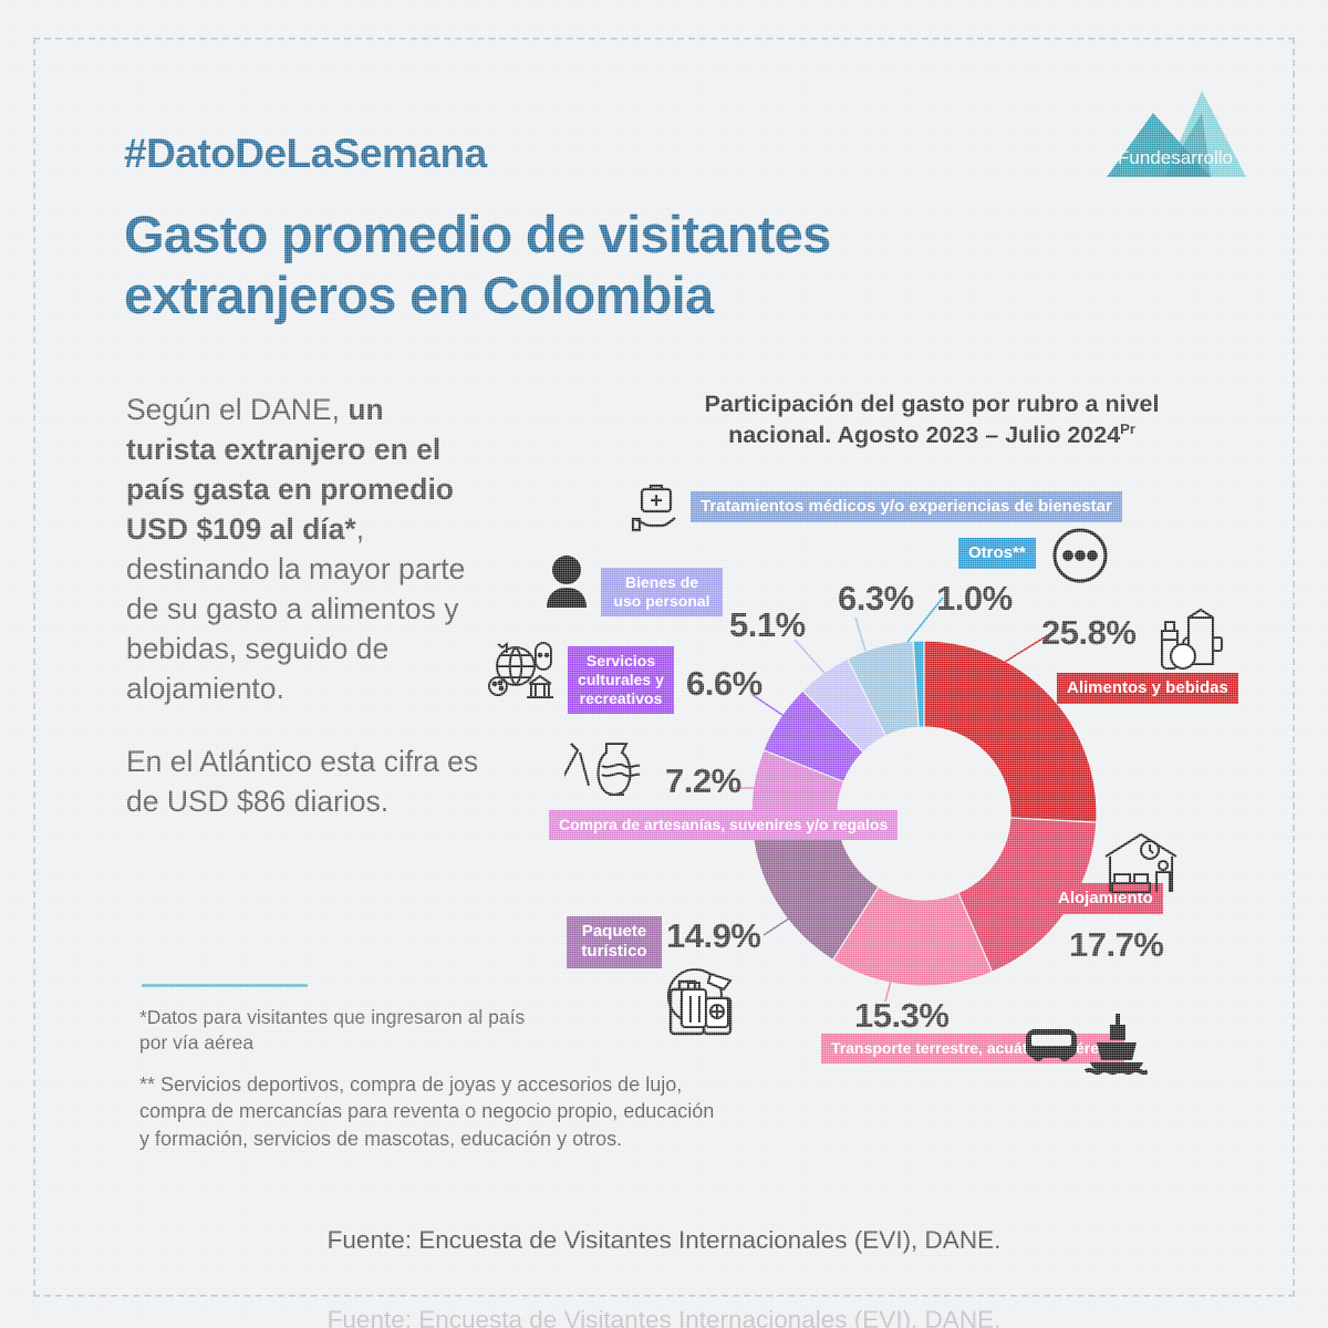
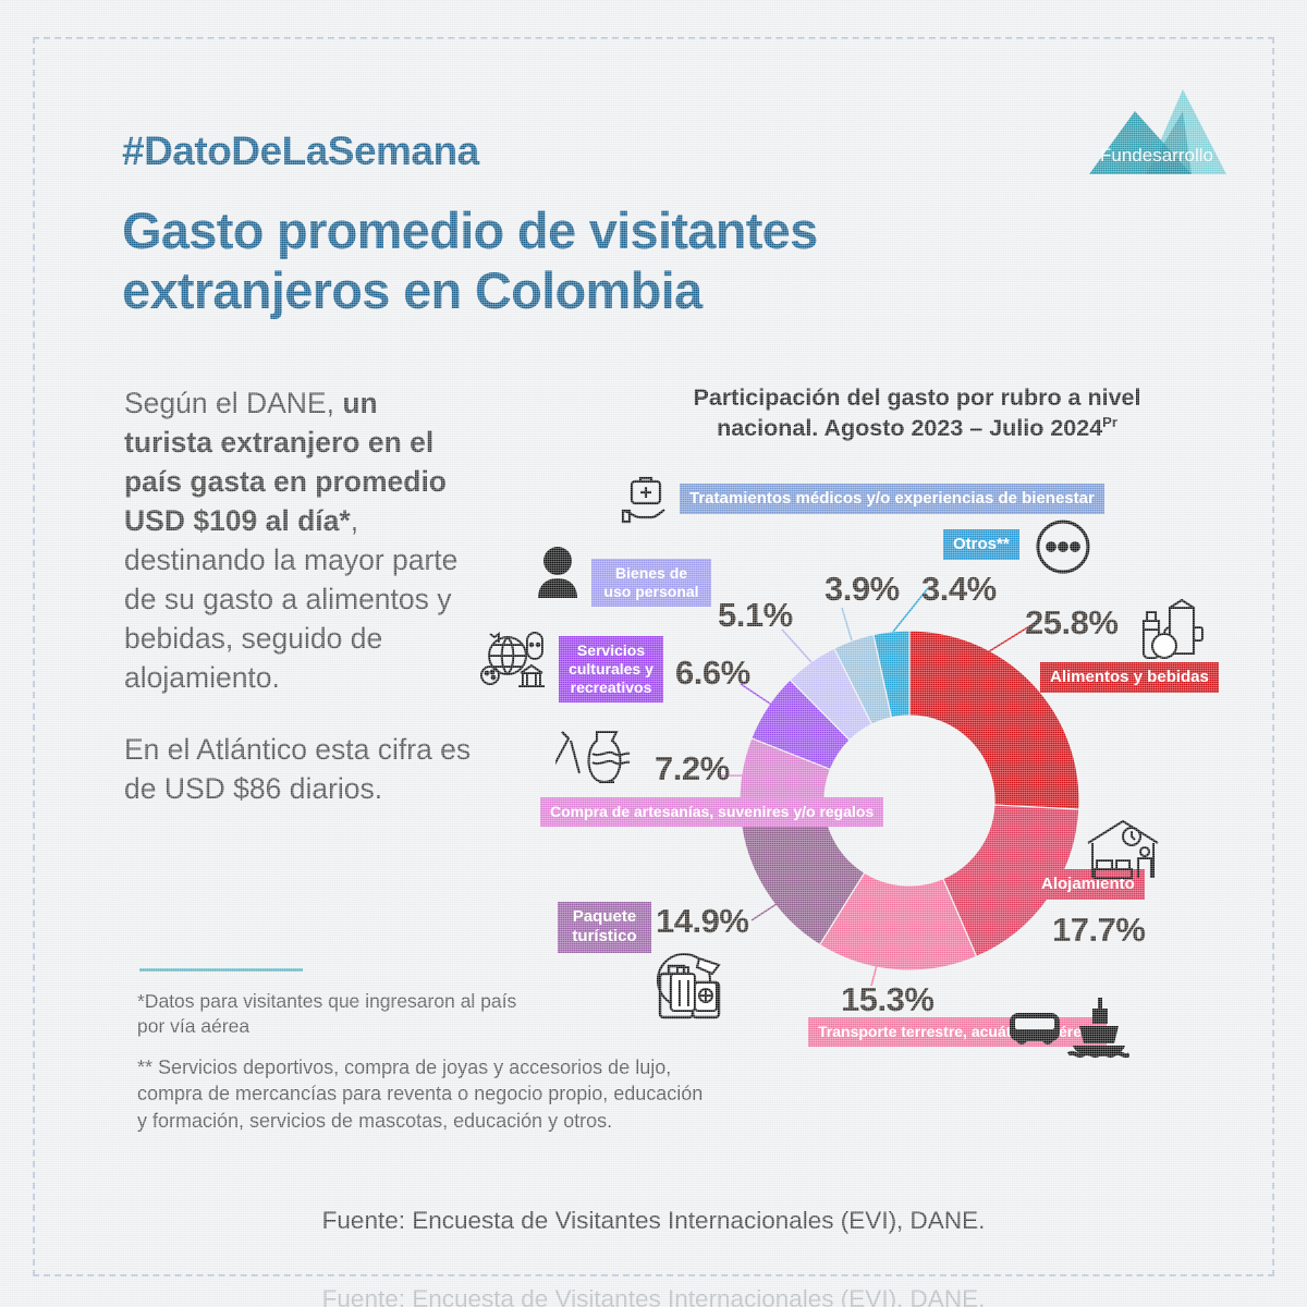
Tratamientos médicos y/o experiencias de bienestar: 6.3% -> 3.9%
Otros**: 1.0% -> 3.4%
